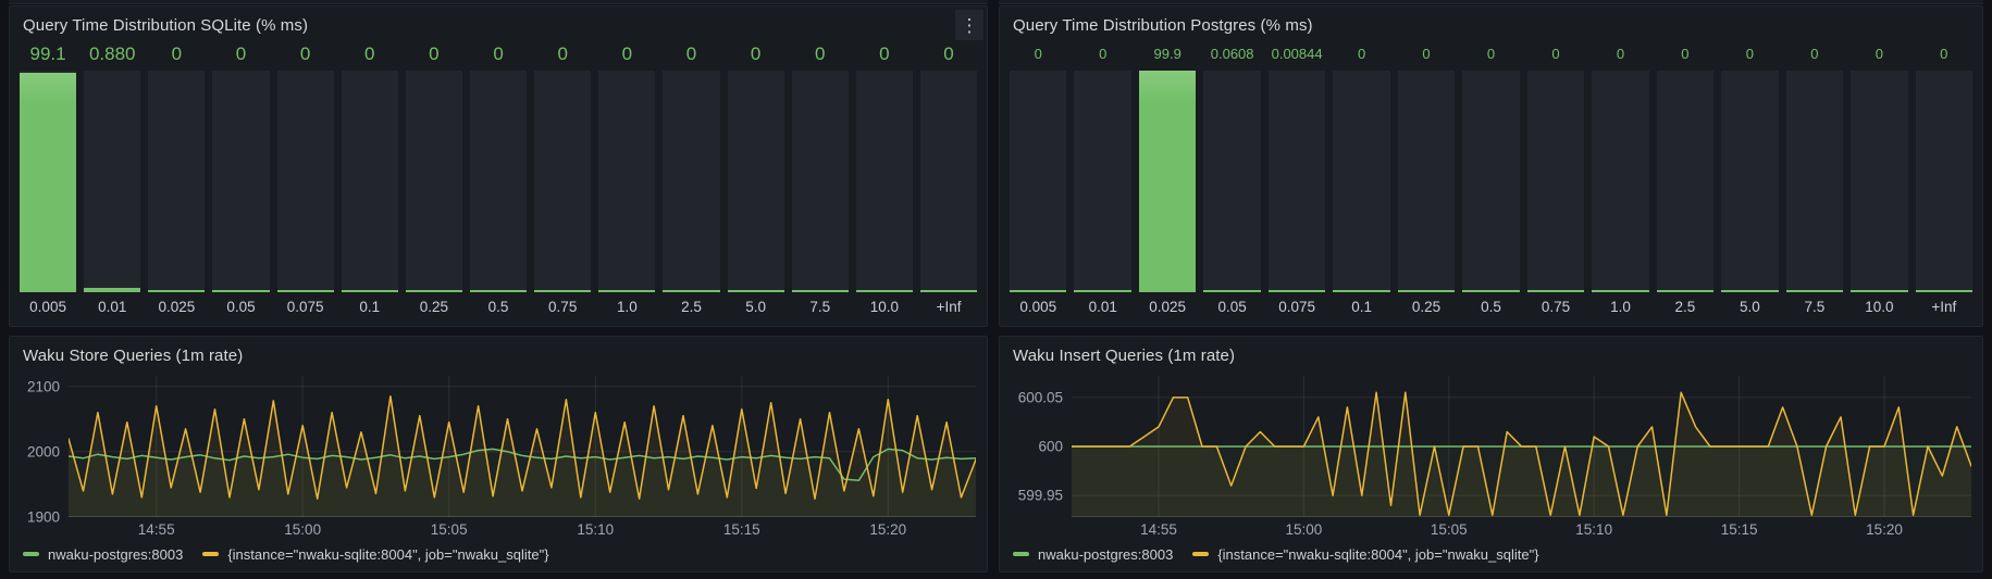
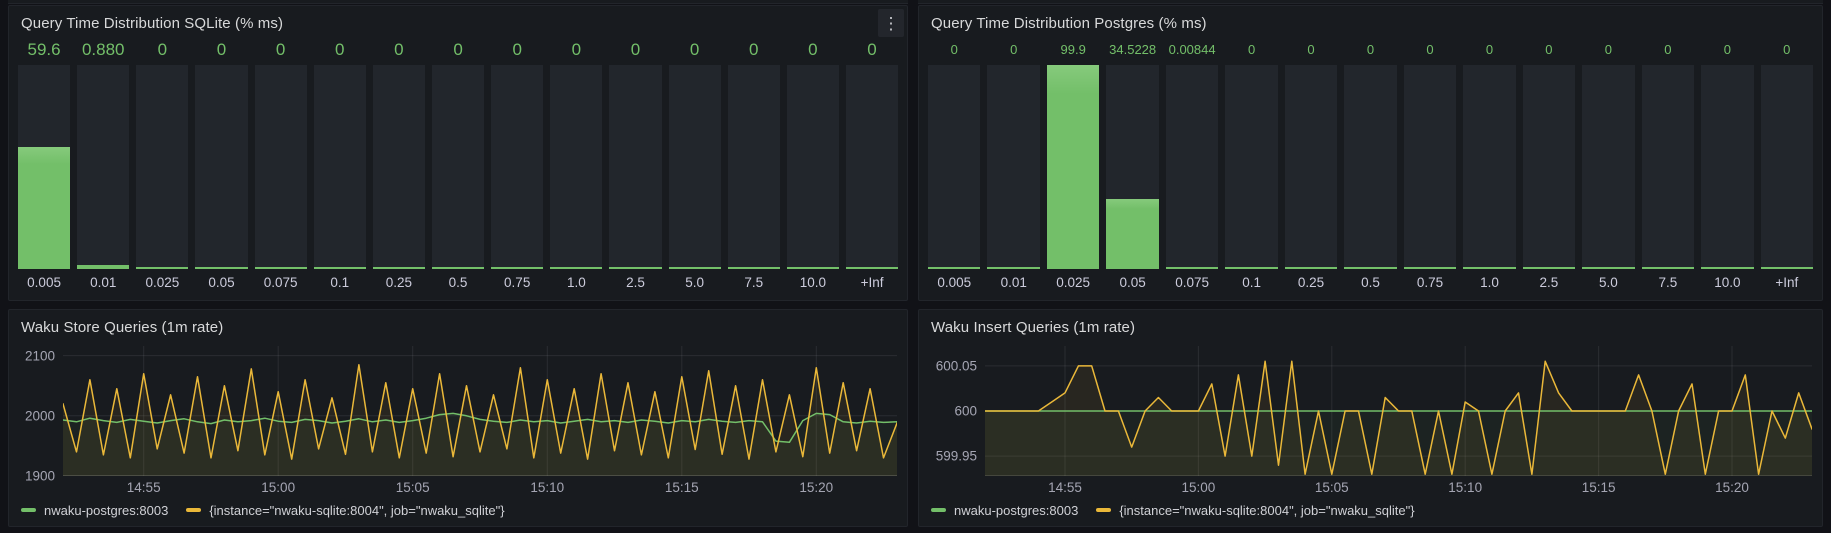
Query Time Distribution SQLite (% ms)/0.005: 99.1 -> 59.6
Query Time Distribution Postgres (% ms)/0.05: 0.0608 -> 34.5228
